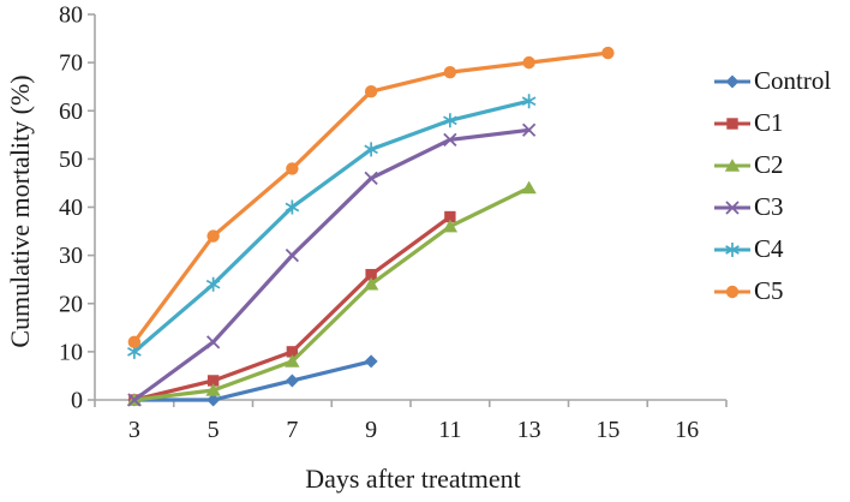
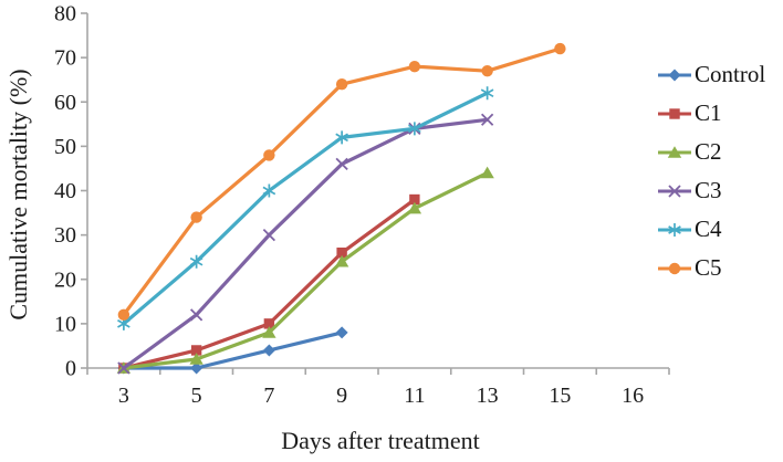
C4/11: 58 -> 54
C5/13: 70 -> 67
